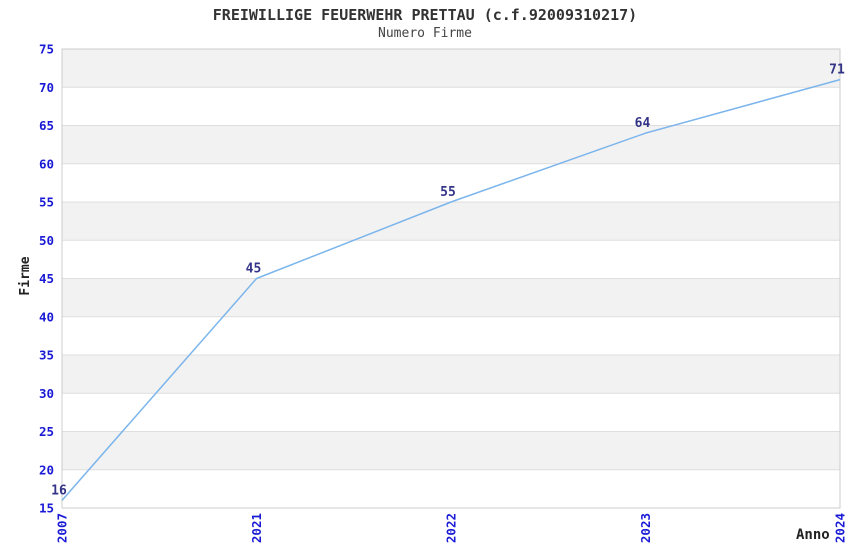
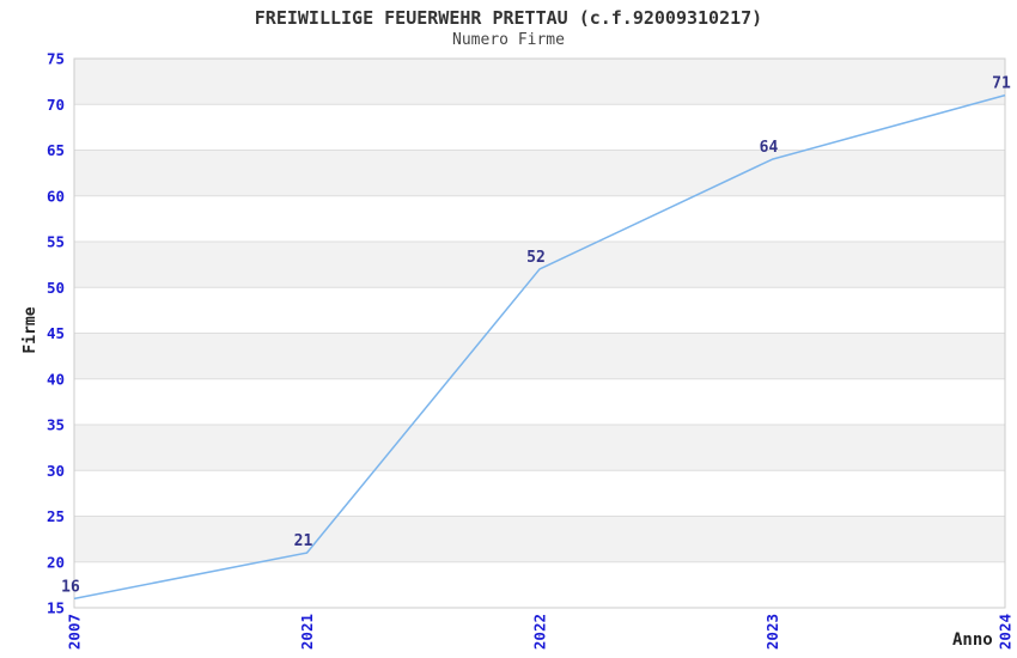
2021: 45 -> 21
2022: 55 -> 52
